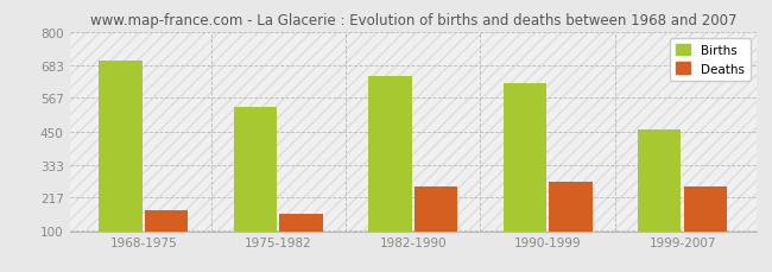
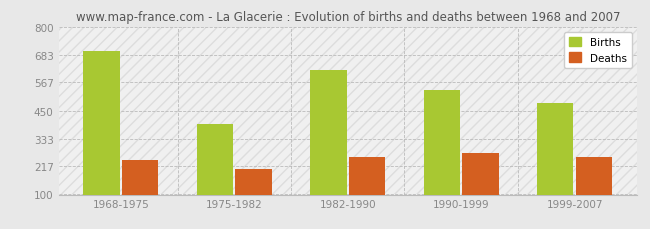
Deaths/1968-1975: 172 -> 245
Births/1975-1982: 537 -> 395
Deaths/1975-1982: 162 -> 205
Births/1982-1990: 645 -> 620
Births/1990-1999: 620 -> 535
Births/1999-2007: 455 -> 480
